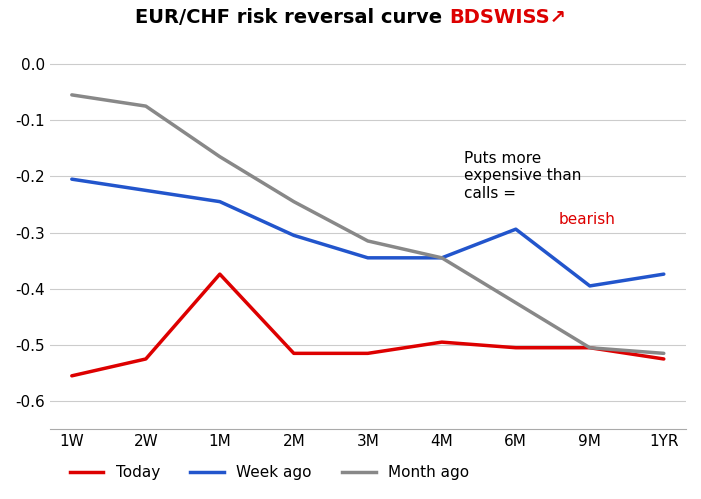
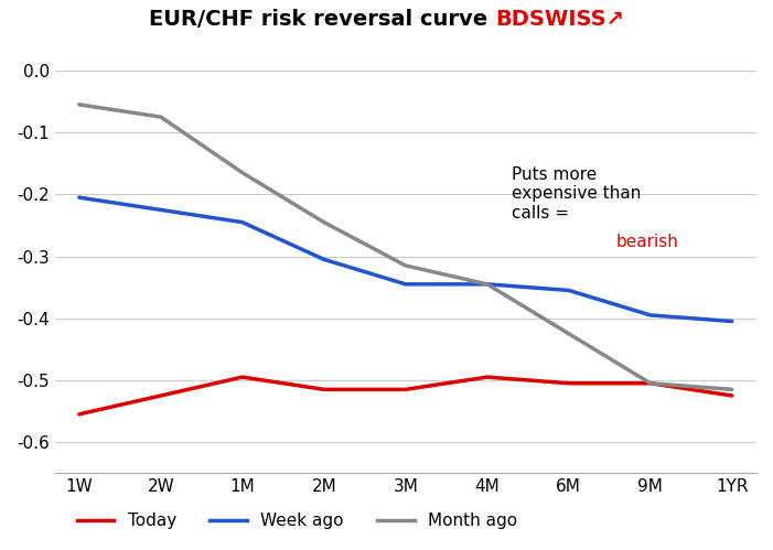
Today/1M: -0.374 -> -0.495
Week ago/6M: -0.294 -> -0.355
Week ago/1YR: -0.374 -> -0.405
